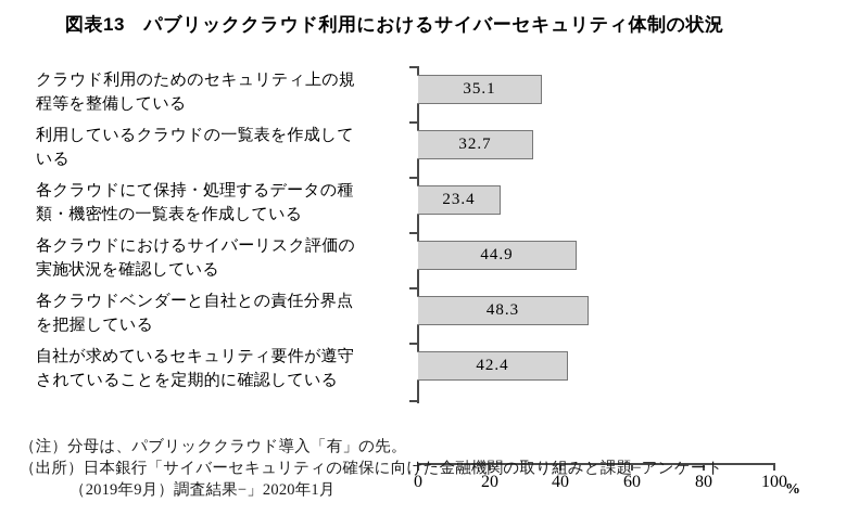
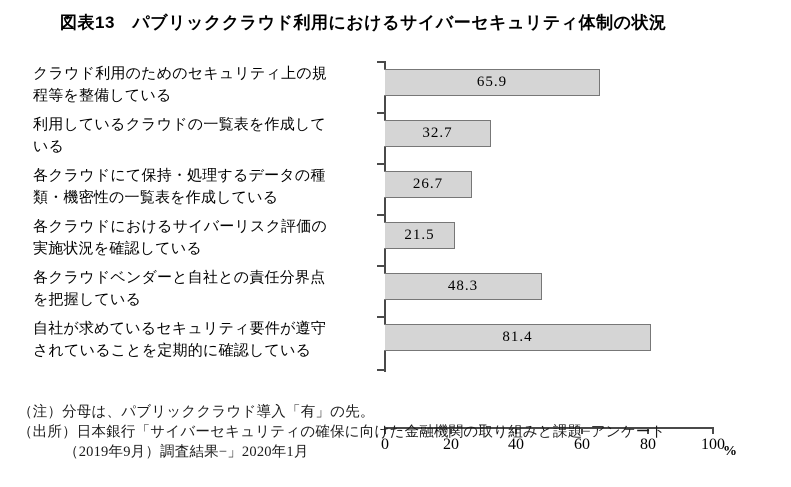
クラウド利用のためのセキュリティ上の規程等を整備している: 35.1 -> 65.9
各クラウドにて保持・処理するデータの種類・機密性の一覧表を作成している: 23.4 -> 26.7
各クラウドにおけるサイバーリスク評価の実施状況を確認している: 44.9 -> 21.5
自社が求めているセキュリティ要件が遵守されていることを定期的に確認している: 42.4 -> 81.4
